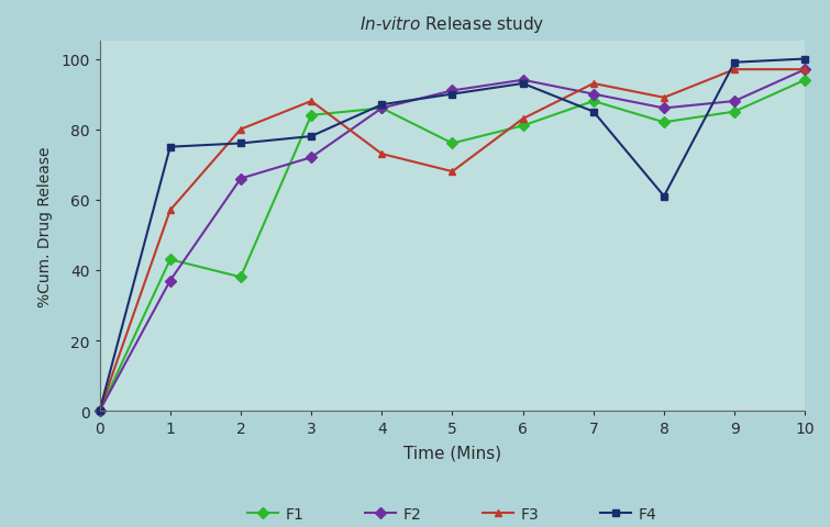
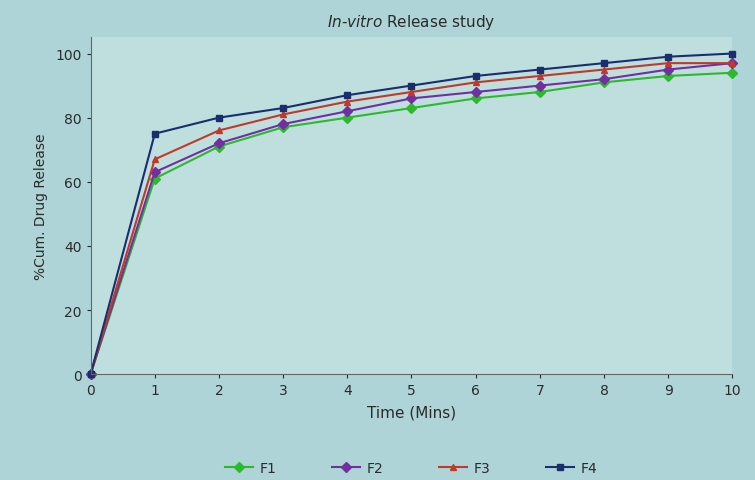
F1/1: 43 -> 61
F2/1: 37 -> 63
F3/1: 57 -> 67
F1/2: 38 -> 71
F2/2: 66 -> 72
F3/2: 80 -> 76
F4/2: 76 -> 80
F1/3: 84 -> 77
F2/3: 72 -> 78
F3/3: 88 -> 81
F4/3: 78 -> 83
F1/4: 86 -> 80
F2/4: 86 -> 82
F3/4: 73 -> 85
F1/5: 76 -> 83
F2/5: 91 -> 86
F3/5: 68 -> 88
F1/6: 81 -> 86
F2/6: 94 -> 88
F3/6: 83 -> 91
F4/7: 85 -> 95
F1/8: 82 -> 91
F2/8: 86 -> 92
F3/8: 89 -> 95
F4/8: 61 -> 97
F1/9: 85 -> 93
F2/9: 88 -> 95
